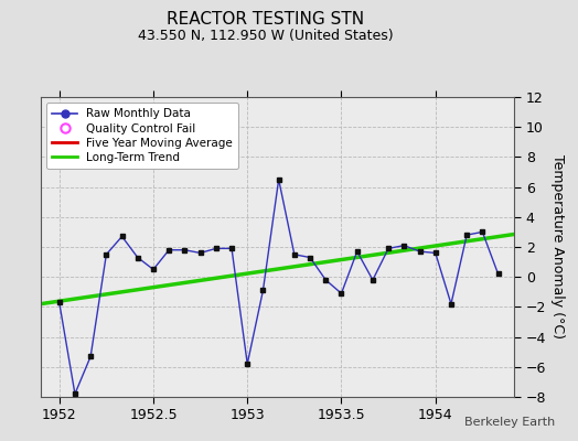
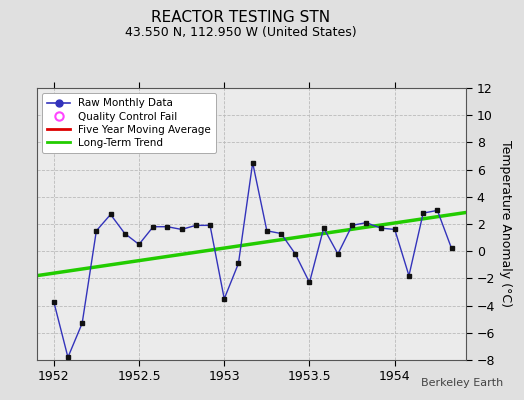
1952: -1.7 -> -3.7
1953: -5.8 -> -3.5
1953.5: -1.1 -> -2.3
